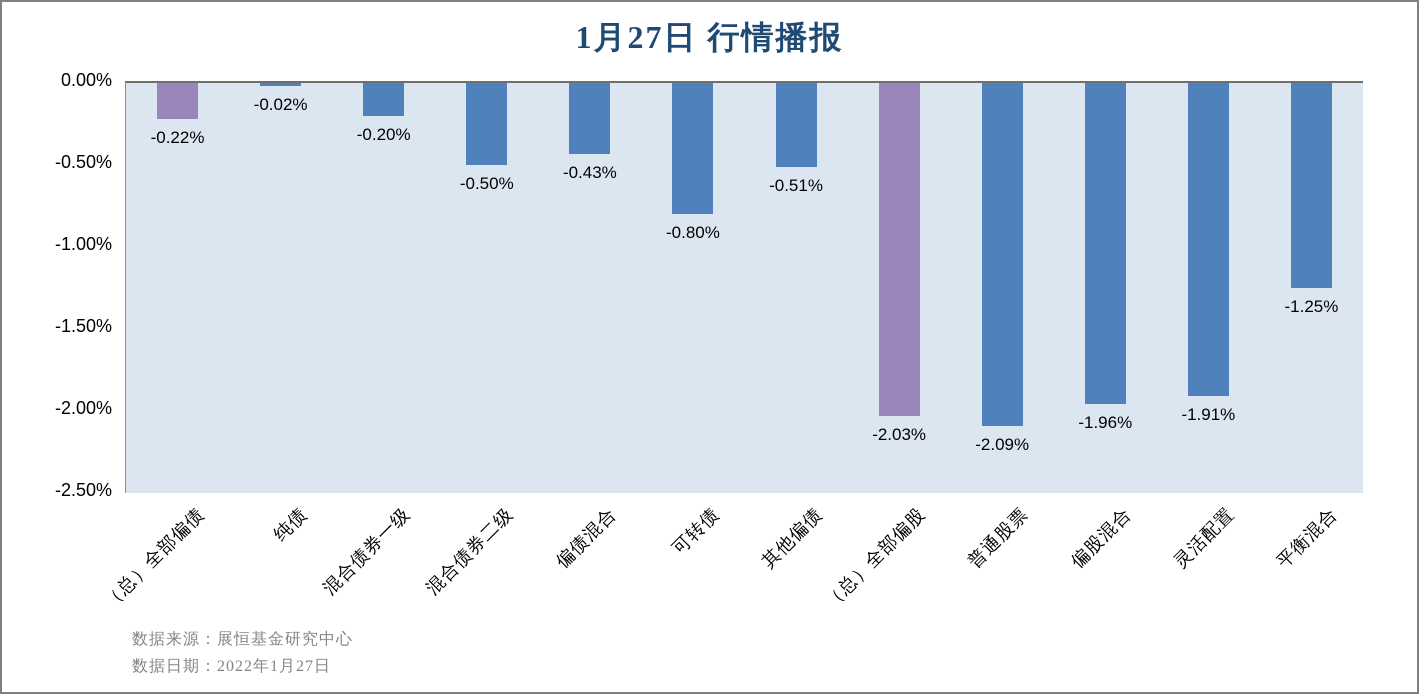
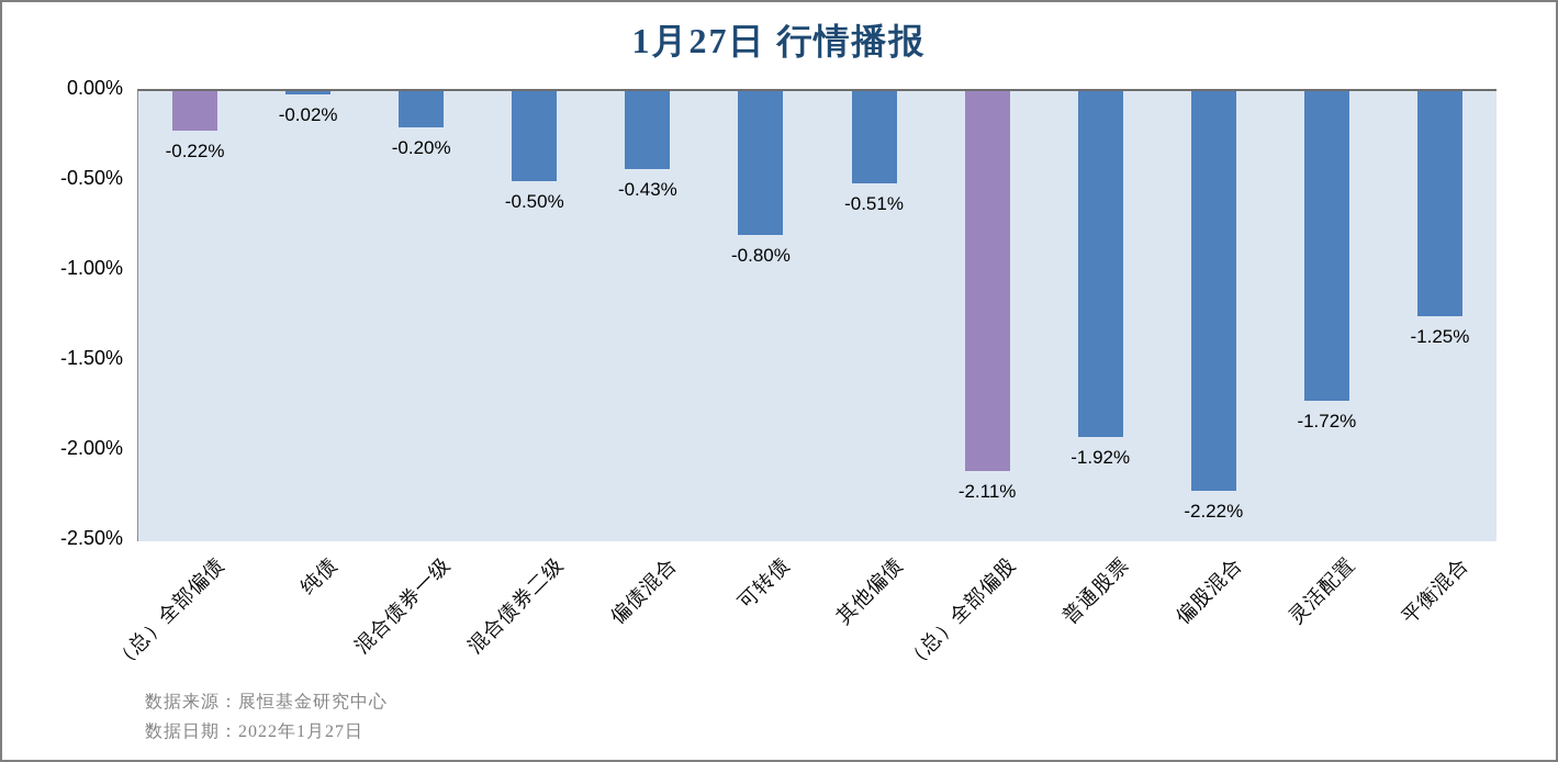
（总）全部偏股: -2.03% -> -2.11%
普通股票: -2.09% -> -1.92%
偏股混合: -1.96% -> -2.22%
灵活配置: -1.91% -> -1.72%
